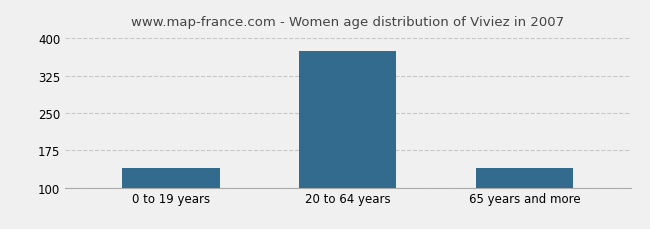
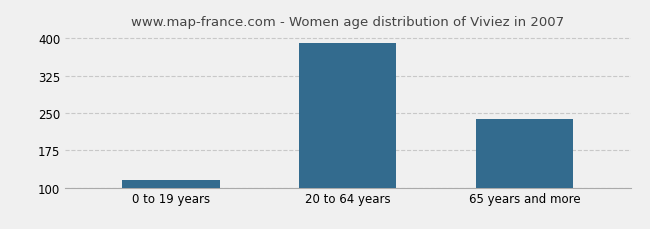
0 to 19 years: 140 -> 115
20 to 64 years: 375 -> 390
65 years and more: 140 -> 238
